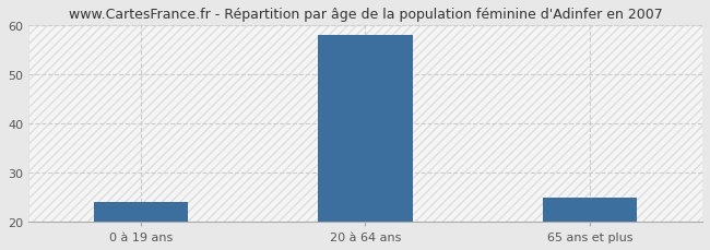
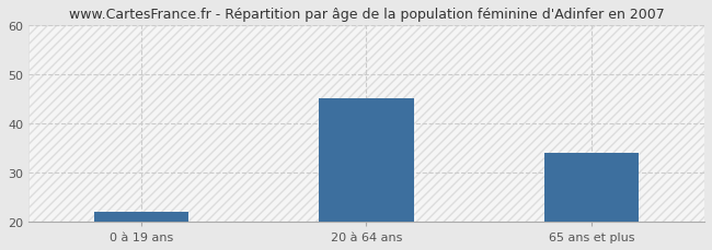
0 à 19 ans: 24 -> 22
20 à 64 ans: 58 -> 45
65 ans et plus: 25 -> 34
